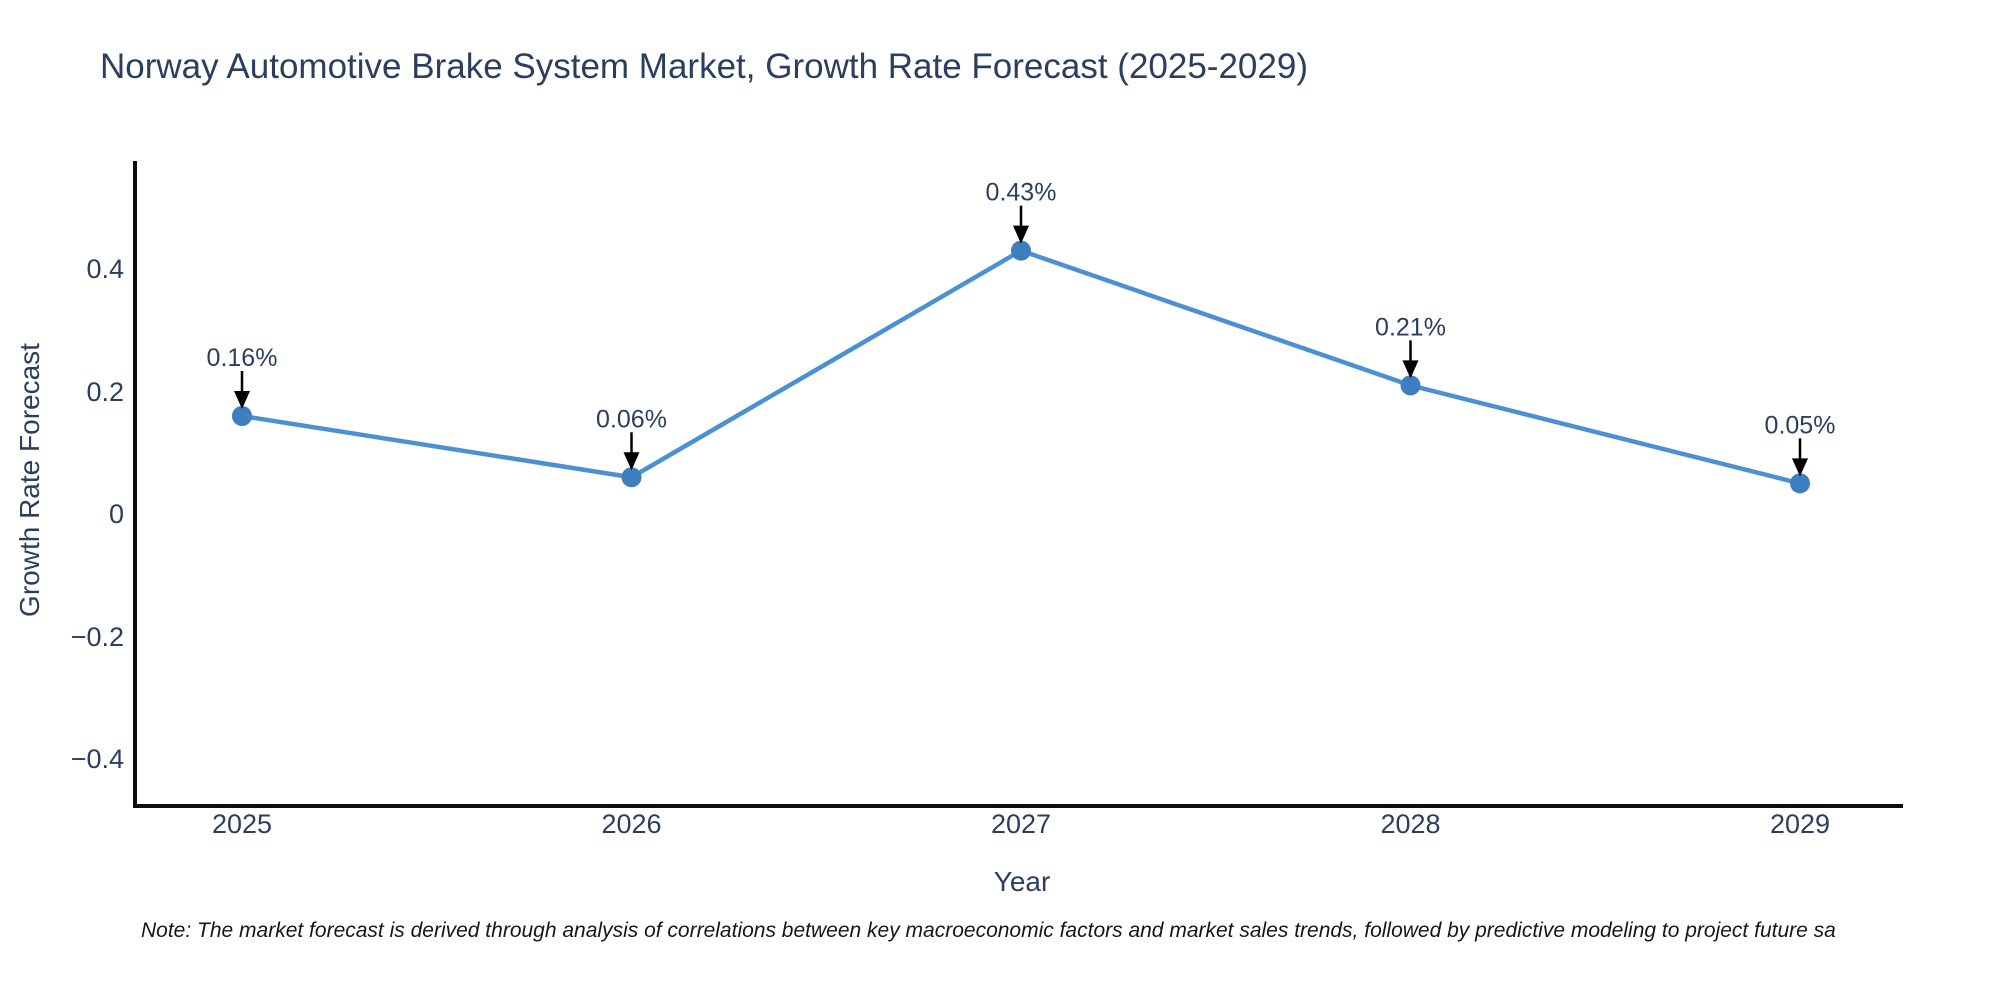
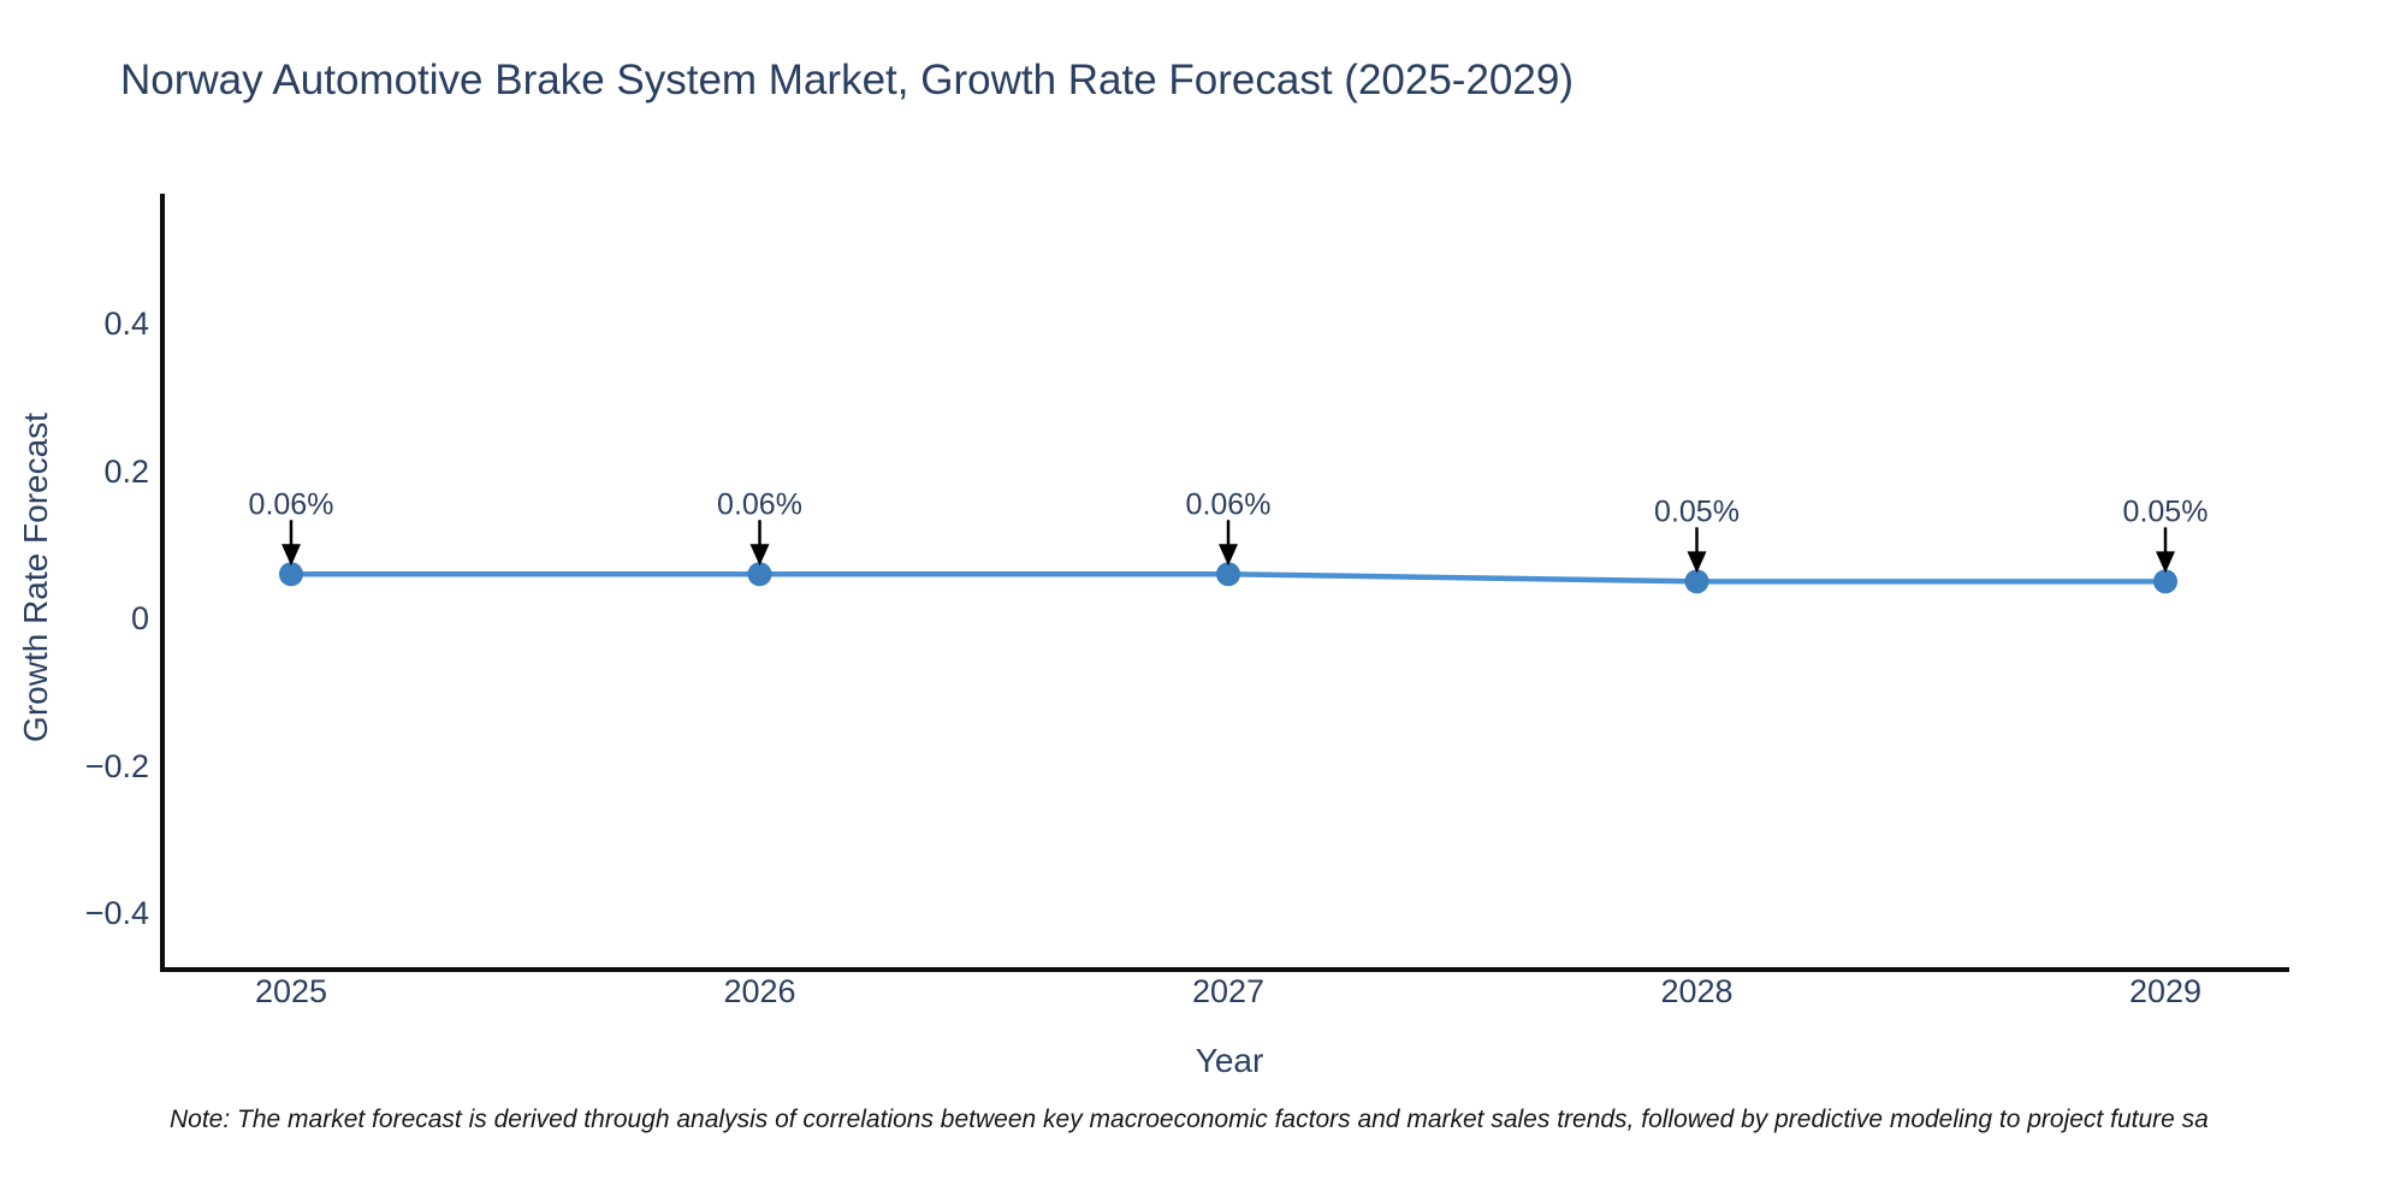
2025: 0.16% -> 0.06%
2027: 0.43% -> 0.06%
2028: 0.21% -> 0.05%
